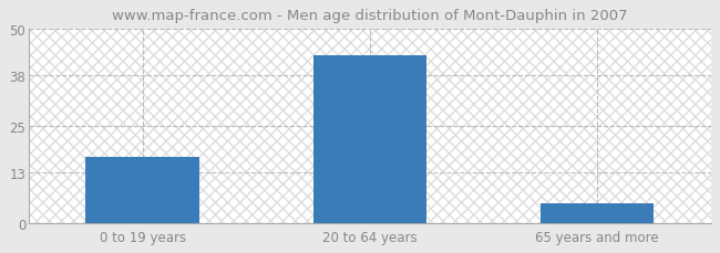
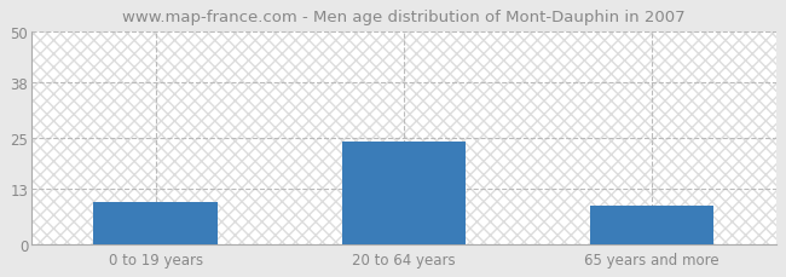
0 to 19 years: 17 -> 10
20 to 64 years: 43 -> 24
65 years and more: 5 -> 9
